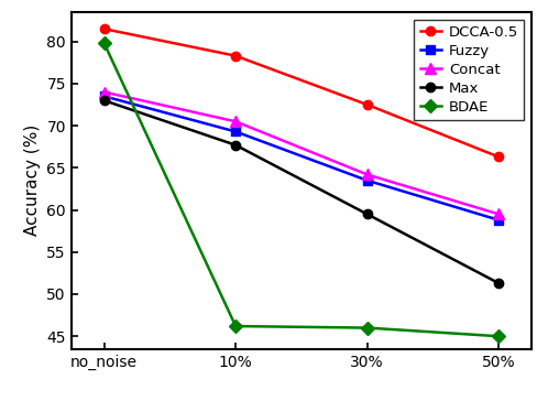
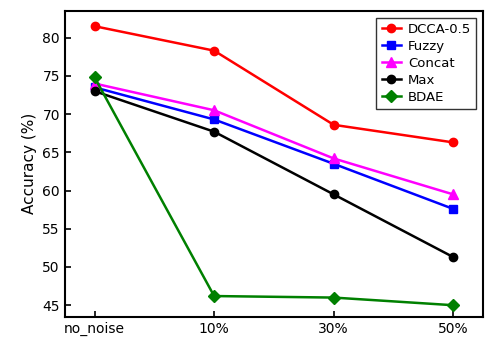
BDAE/no_noise: 79.8 -> 74.8
DCCA-0.5/30%: 72.5 -> 68.6
Fuzzy/50%: 58.8 -> 57.6
